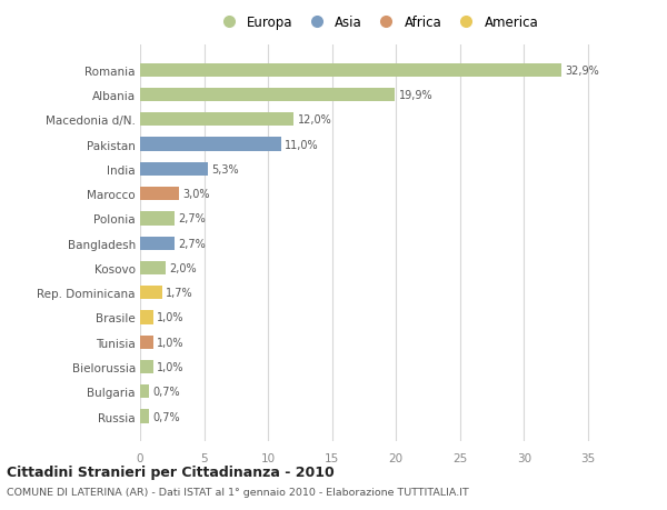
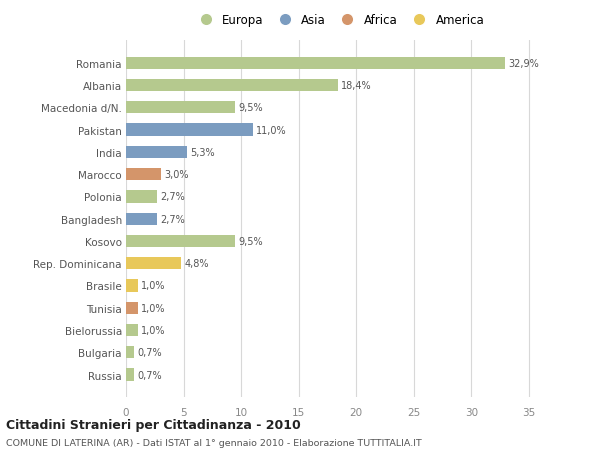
Albania: 19,9% -> 18,4%
Macedonia d/N.: 12,0% -> 9,5%
Kosovo: 2,0% -> 9,5%
Rep. Dominicana: 1,7% -> 4,8%
